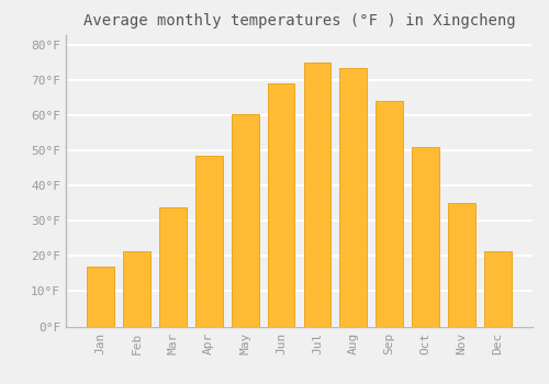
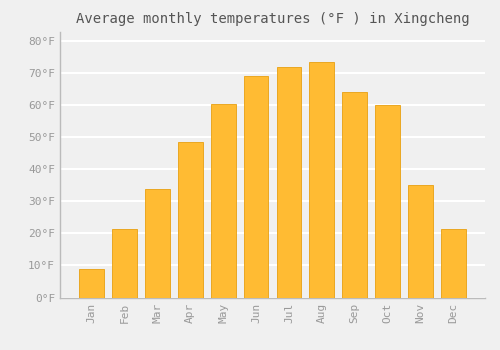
Jan: 17.0°F -> 9.0°F
Jul: 75.0°F -> 72.0°F
Oct: 51.0°F -> 60.0°F
